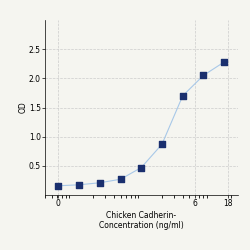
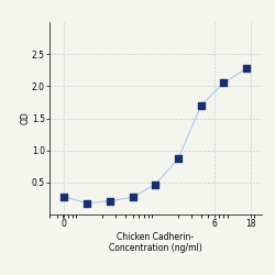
0: 0.16 -> 0.28
